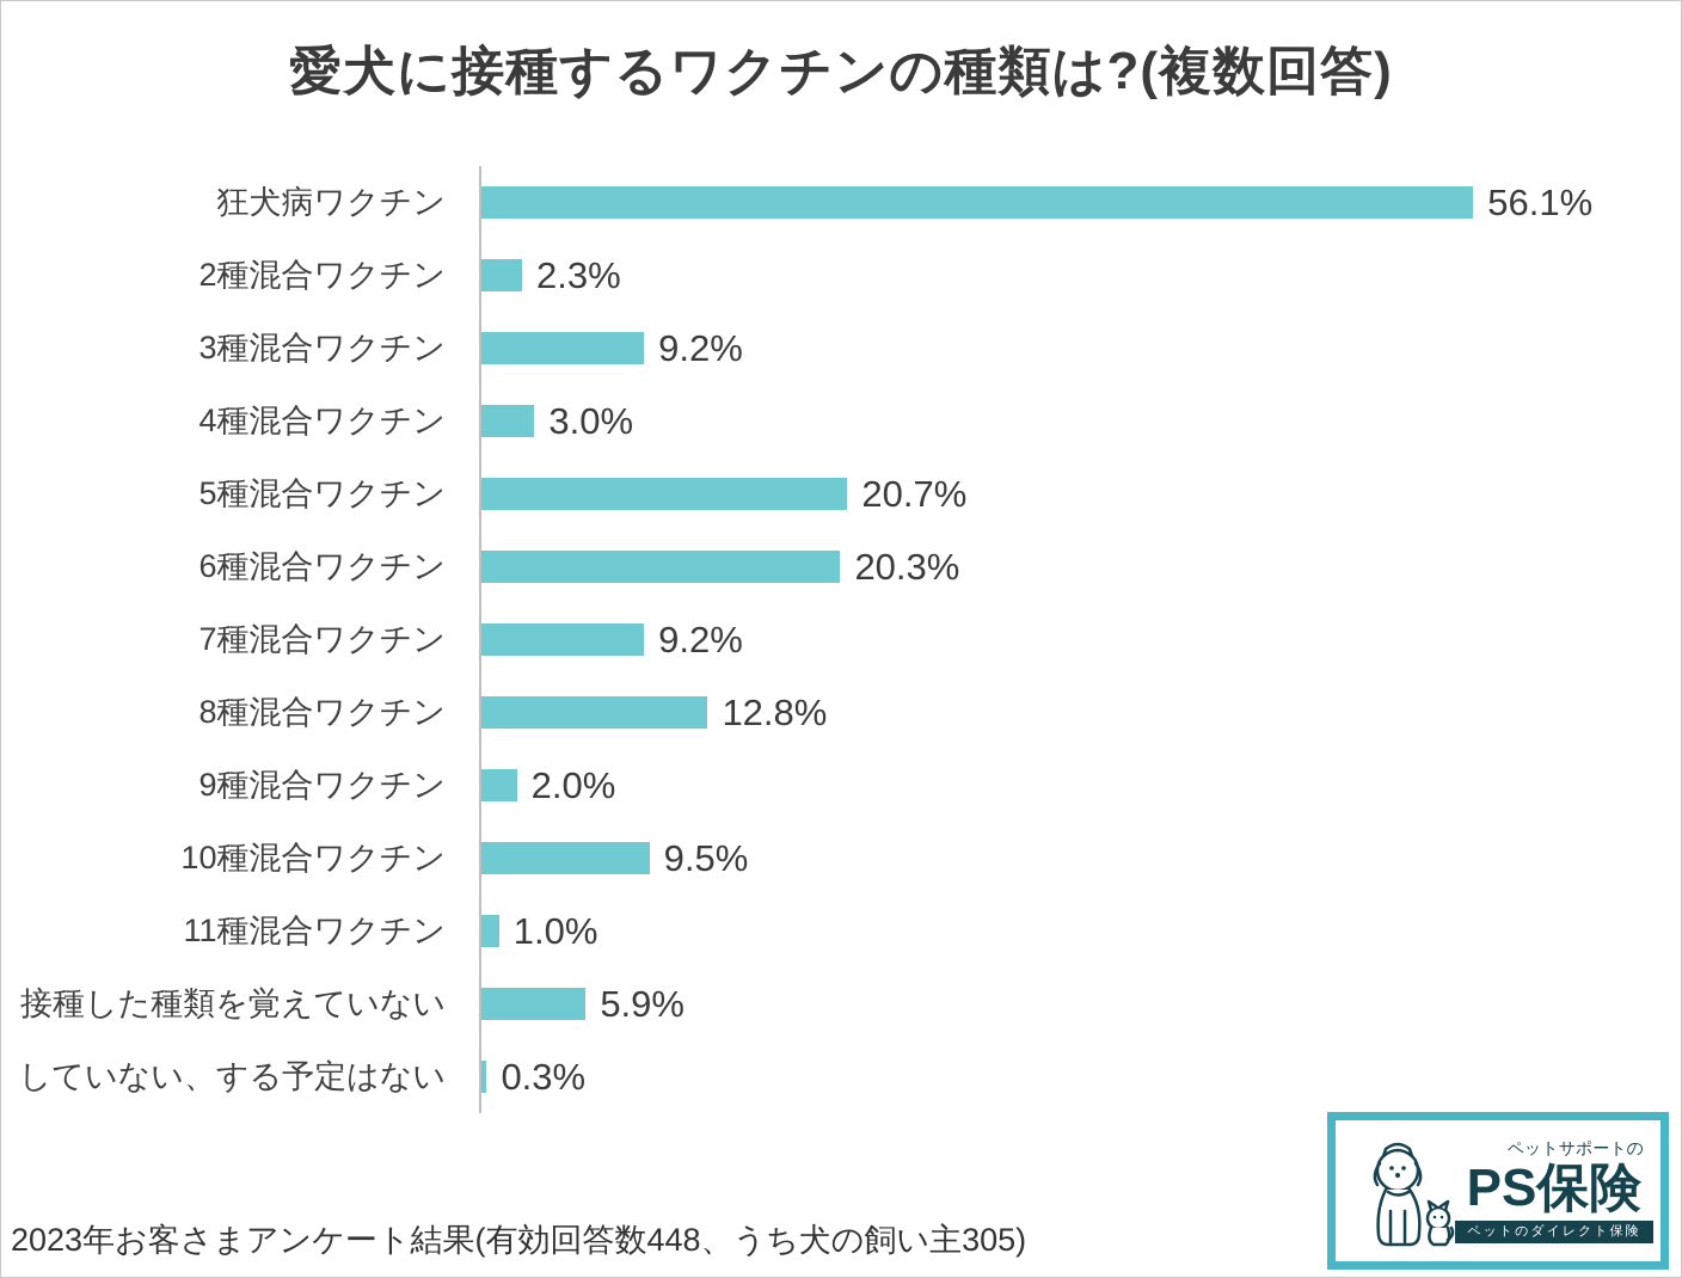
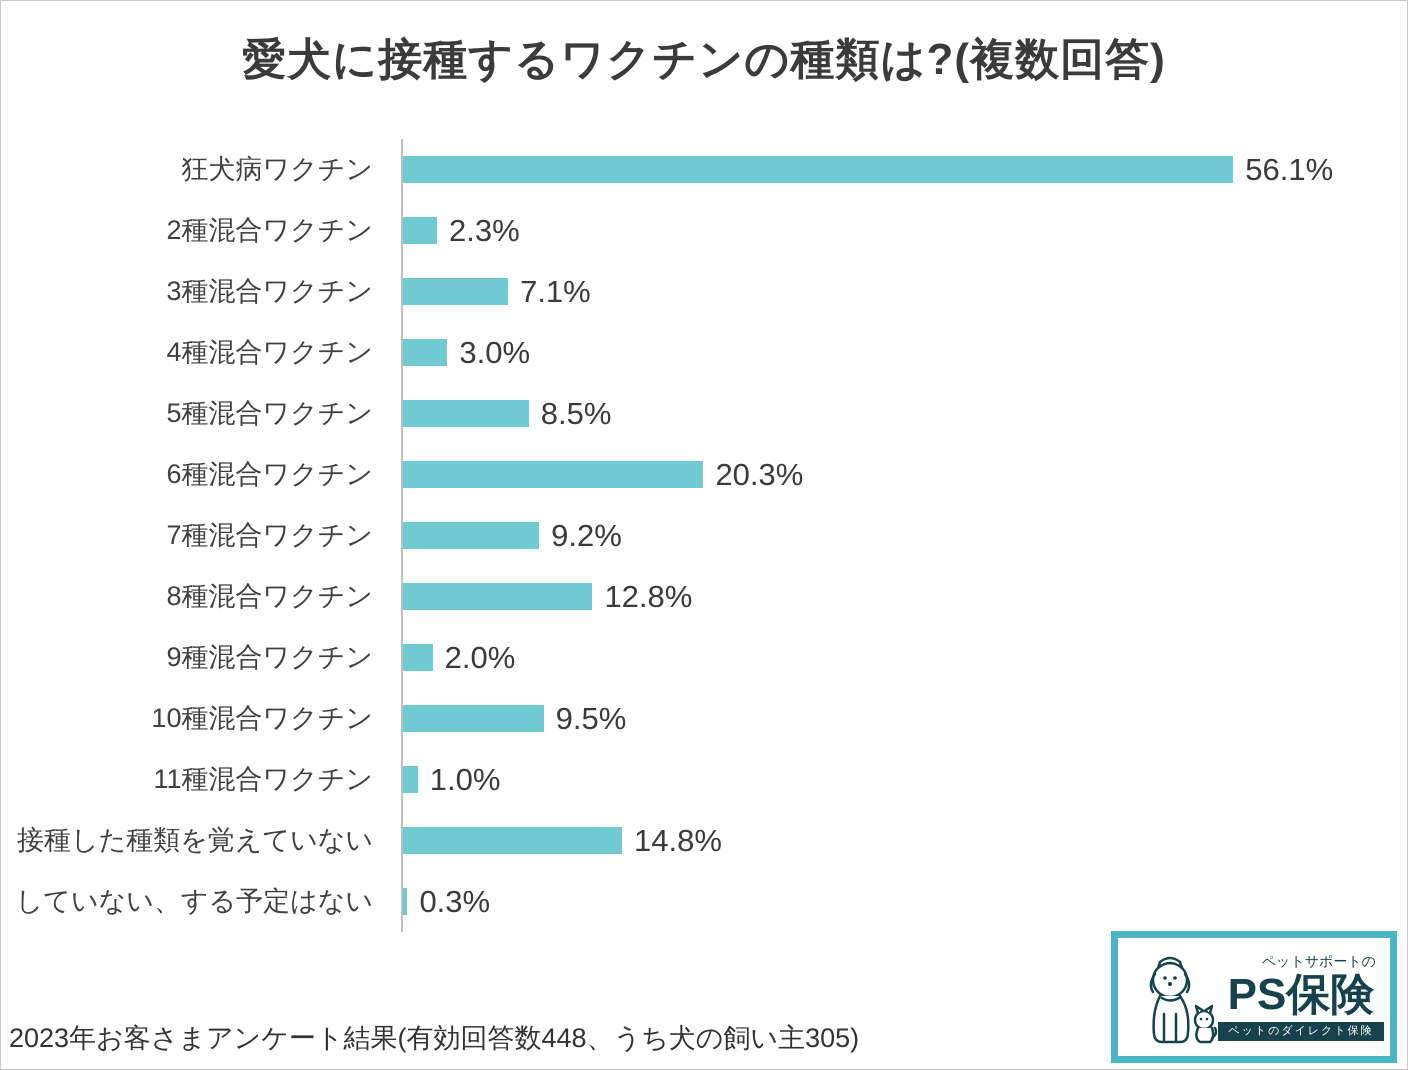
3種混合ワクチン: 9.2% -> 7.1%
5種混合ワクチン: 20.7% -> 8.5%
接種した種類を覚えていない: 5.9% -> 14.8%
